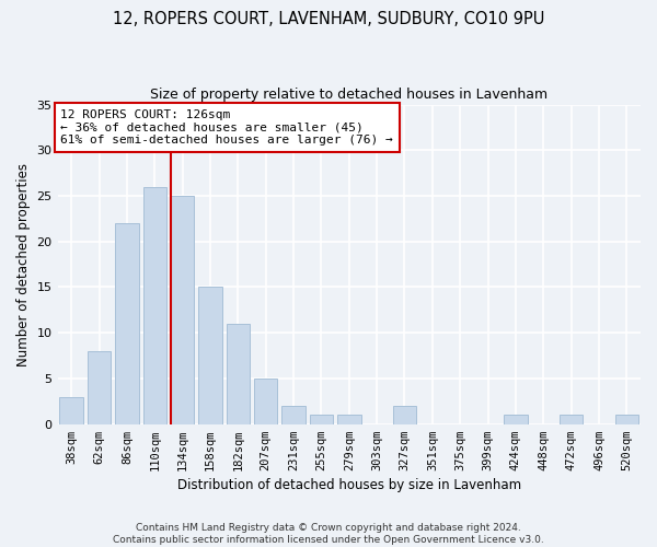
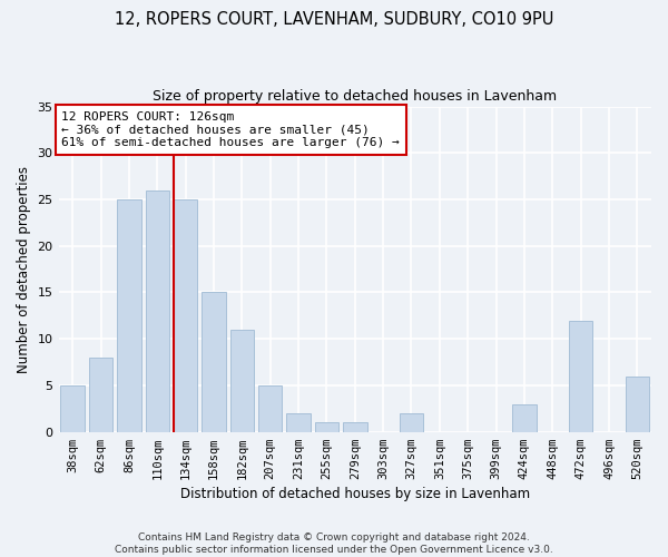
38sqm: 3 -> 5
86sqm: 22 -> 25
424sqm: 1 -> 3
472sqm: 1 -> 12
520sqm: 1 -> 6
